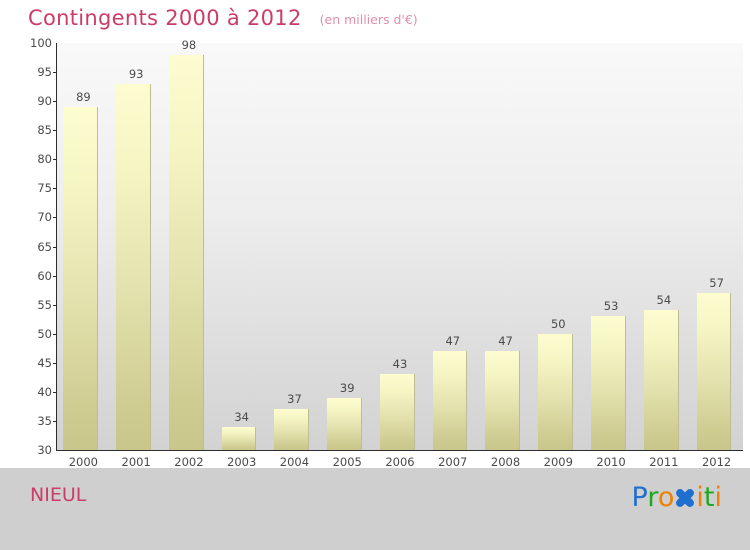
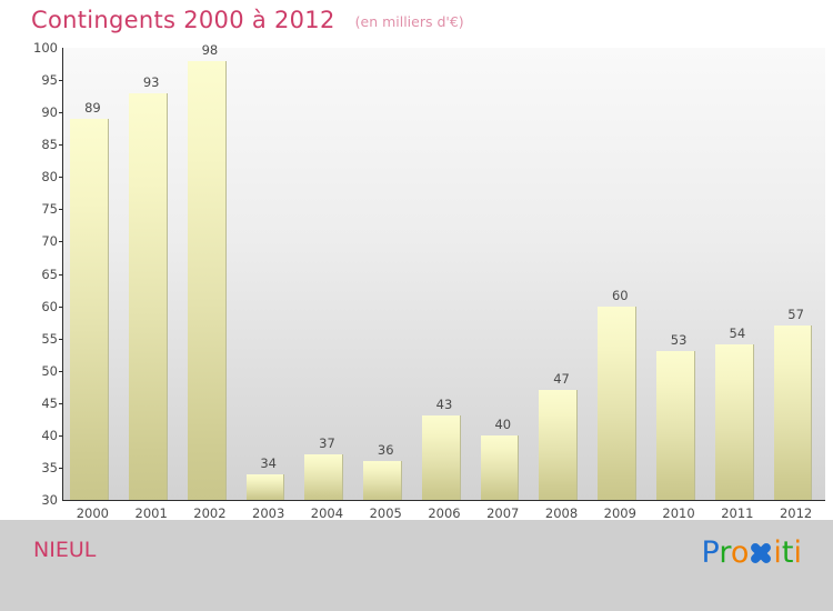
2005: 39 -> 36
2007: 47 -> 40
2009: 50 -> 60
